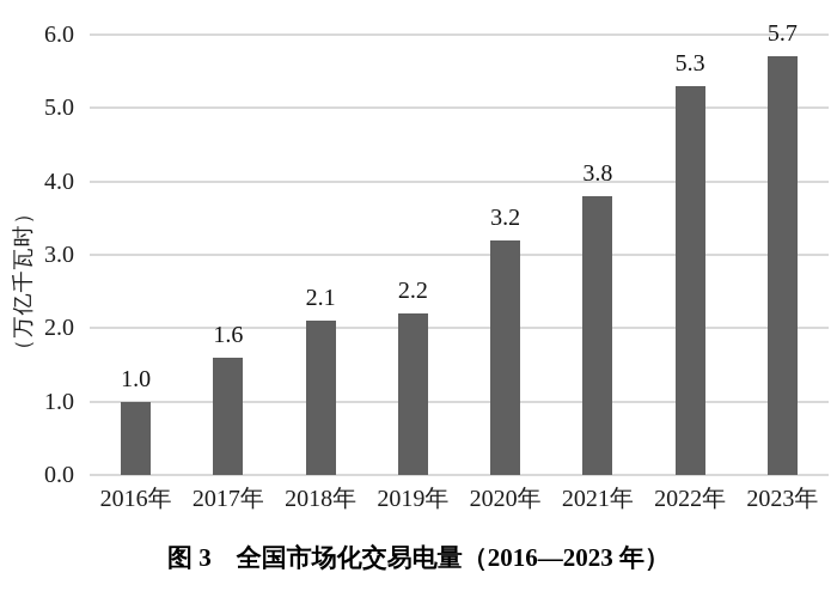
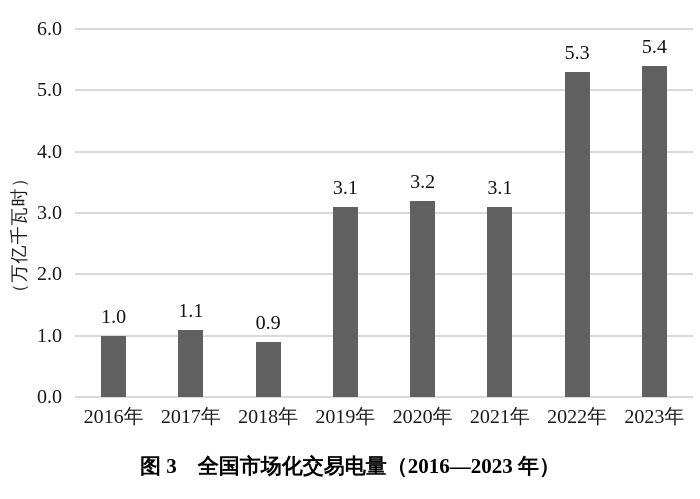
2017年: 1.6 -> 1.1
2018年: 2.1 -> 0.9
2019年: 2.2 -> 3.1
2021年: 3.8 -> 3.1
2023年: 5.7 -> 5.4
